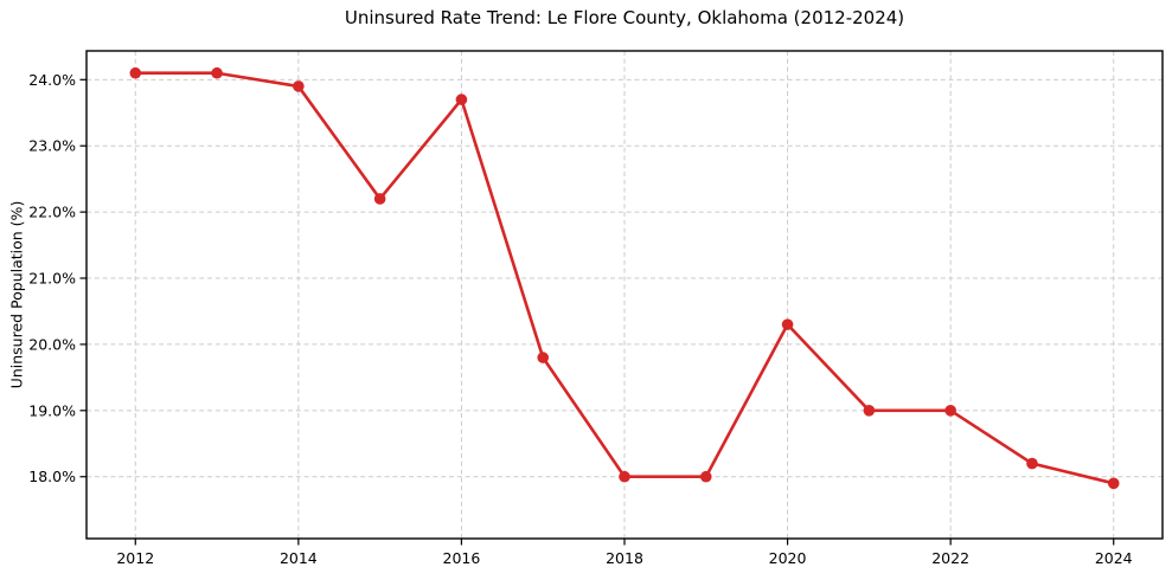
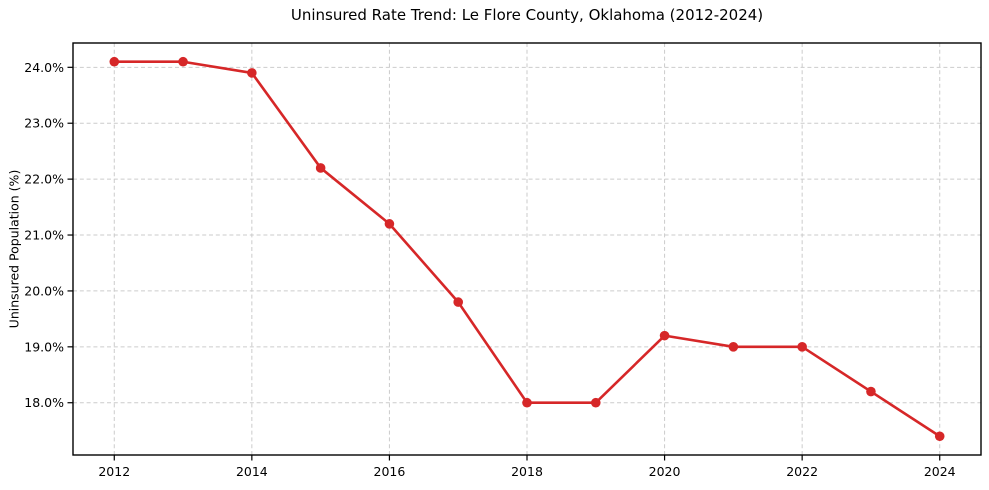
2016: 23.7% -> 21.2%
2020: 20.3% -> 19.2%
2024: 17.9% -> 17.4%
